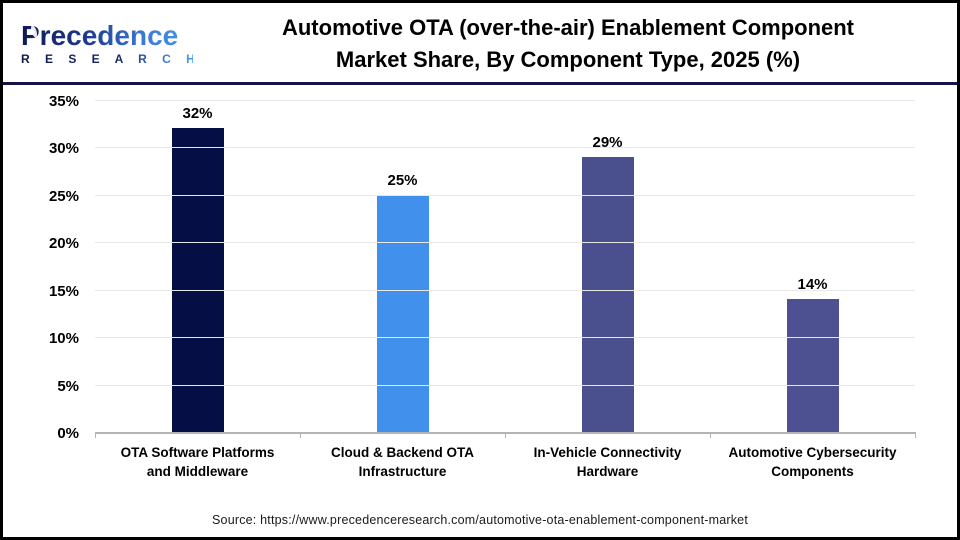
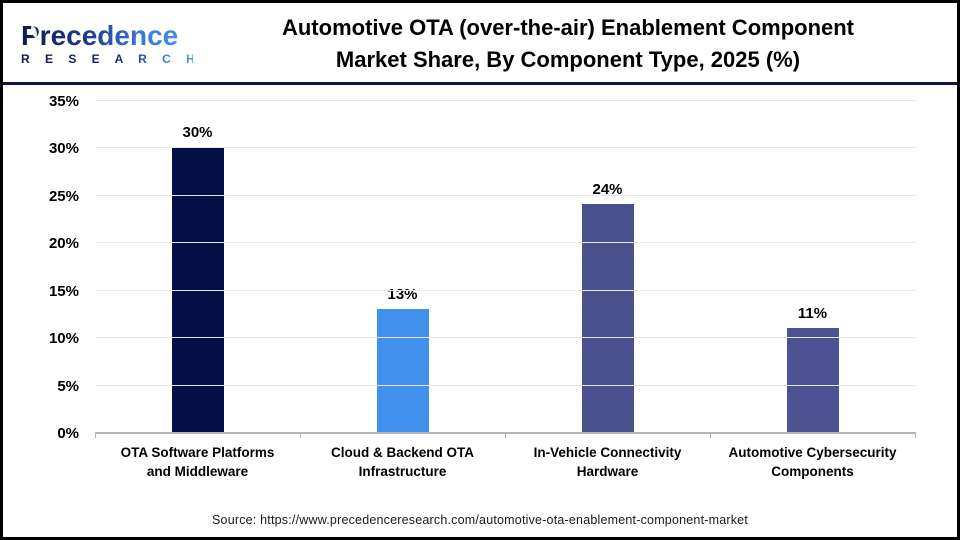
OTA Software Platforms and Middleware: 32% -> 30%
Cloud & Backend OTA Infrastructure: 25% -> 13%
In-Vehicle Connectivity Hardware: 29% -> 24%
Automotive Cybersecurity Components: 14% -> 11%
